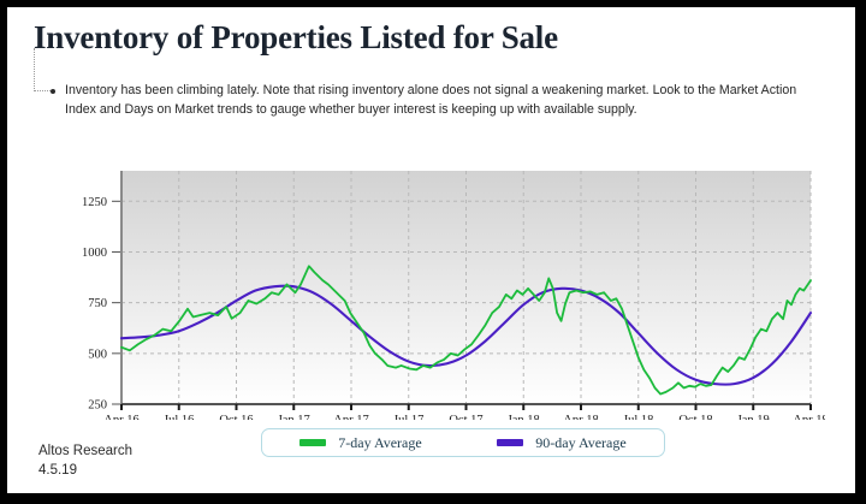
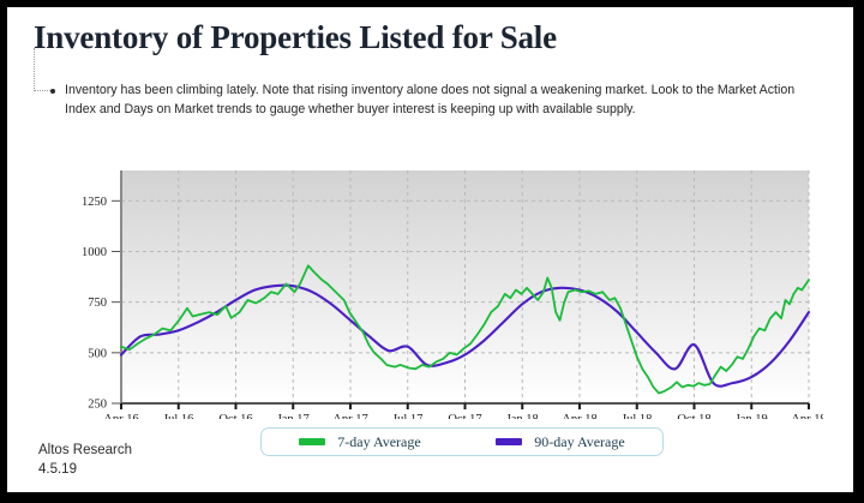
90-day Average/Apr 16: 580 -> 490
90-day Average/Jul 17: 460 -> 530
90-day Average/Oct 18: 370 -> 540
